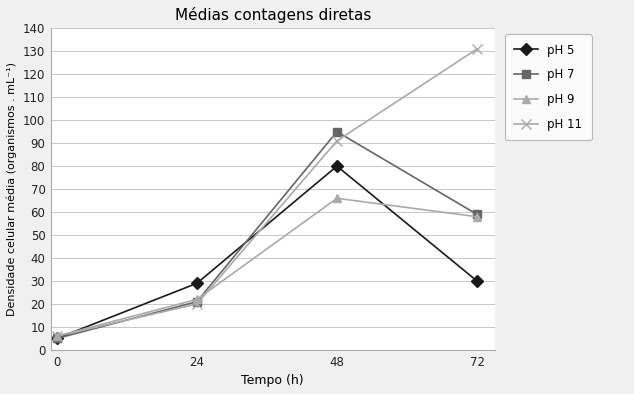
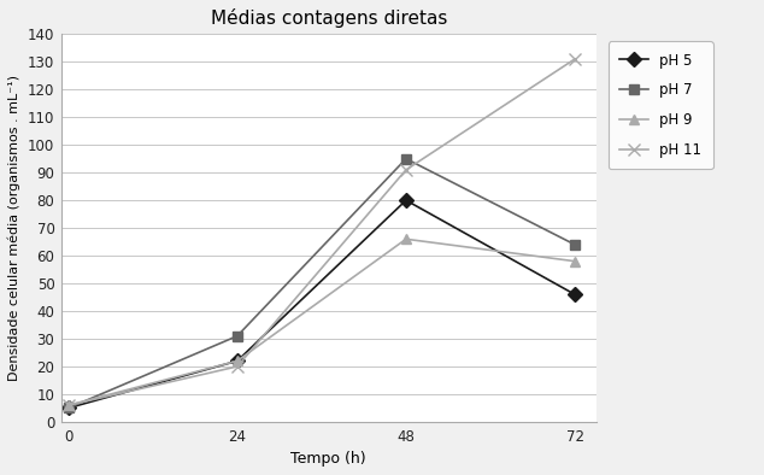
pH 5/24: 29 -> 22
pH 7/24: 21 -> 31
pH 5/72: 30 -> 46
pH 7/72: 59 -> 64
